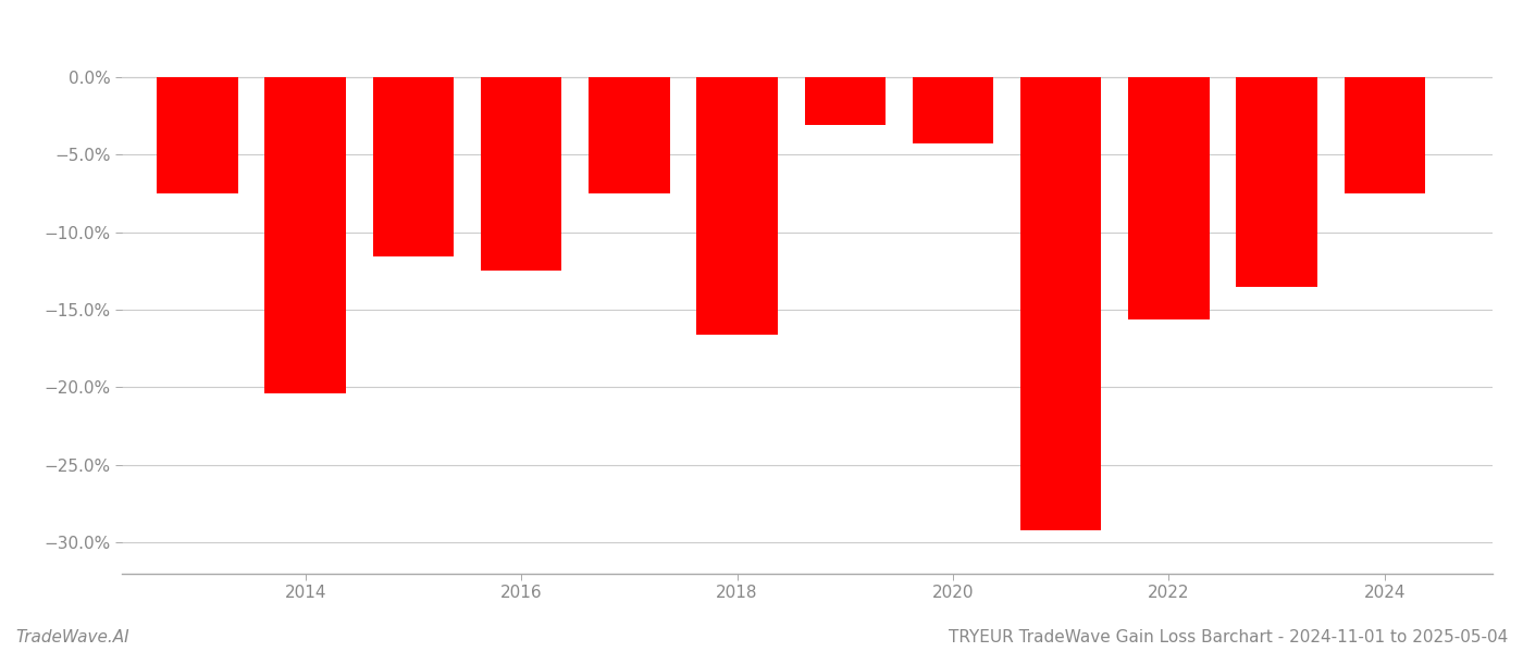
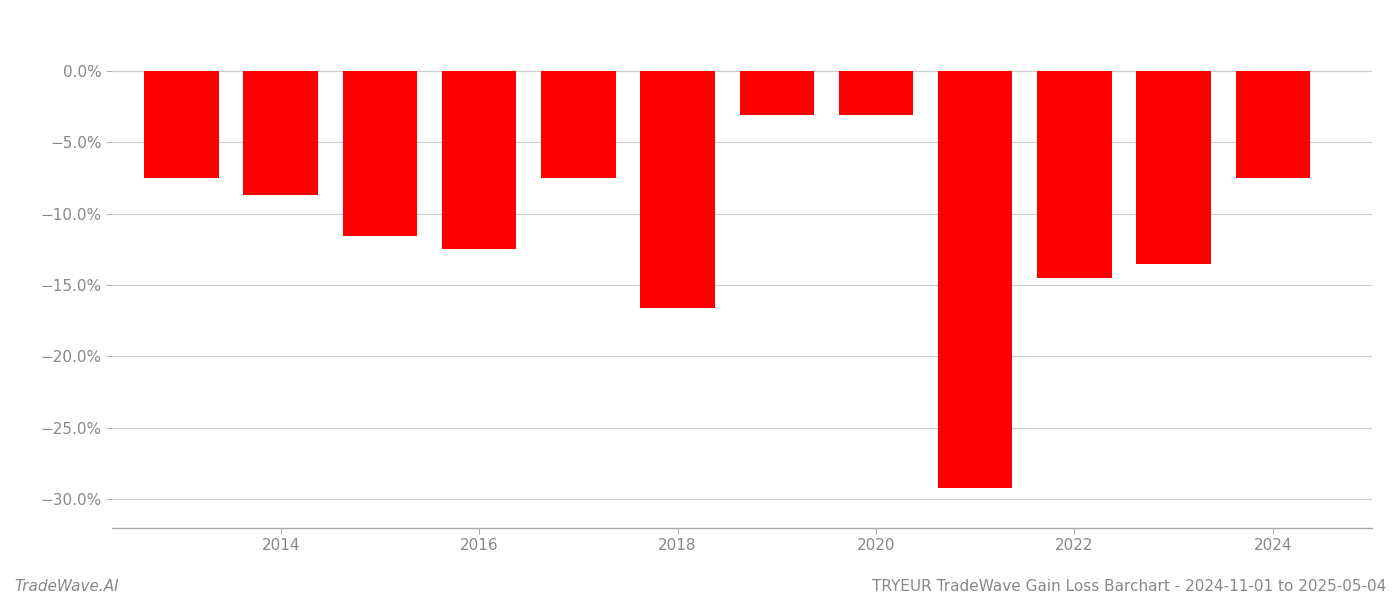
2014: -20.4% -> -8.7%
2020: -4.3% -> -3.1%
2022: -15.6% -> -14.5%
